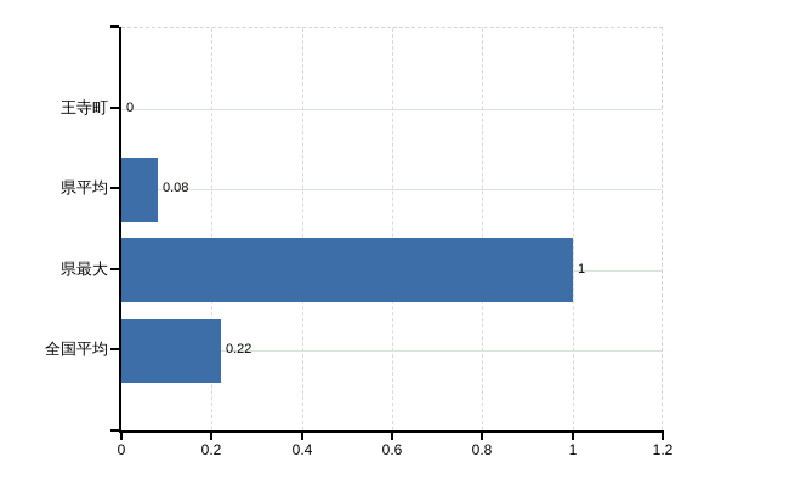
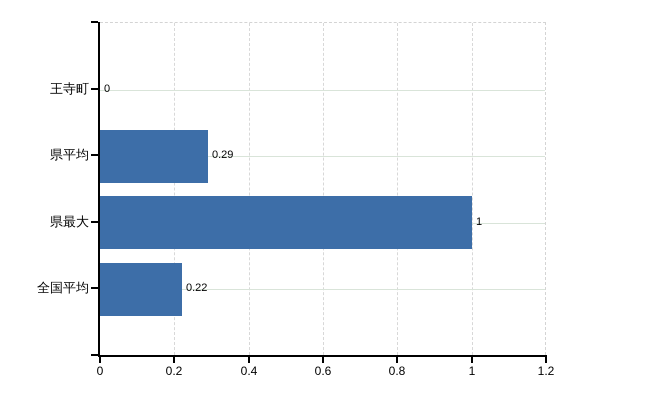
県平均: 0.08 -> 0.29
